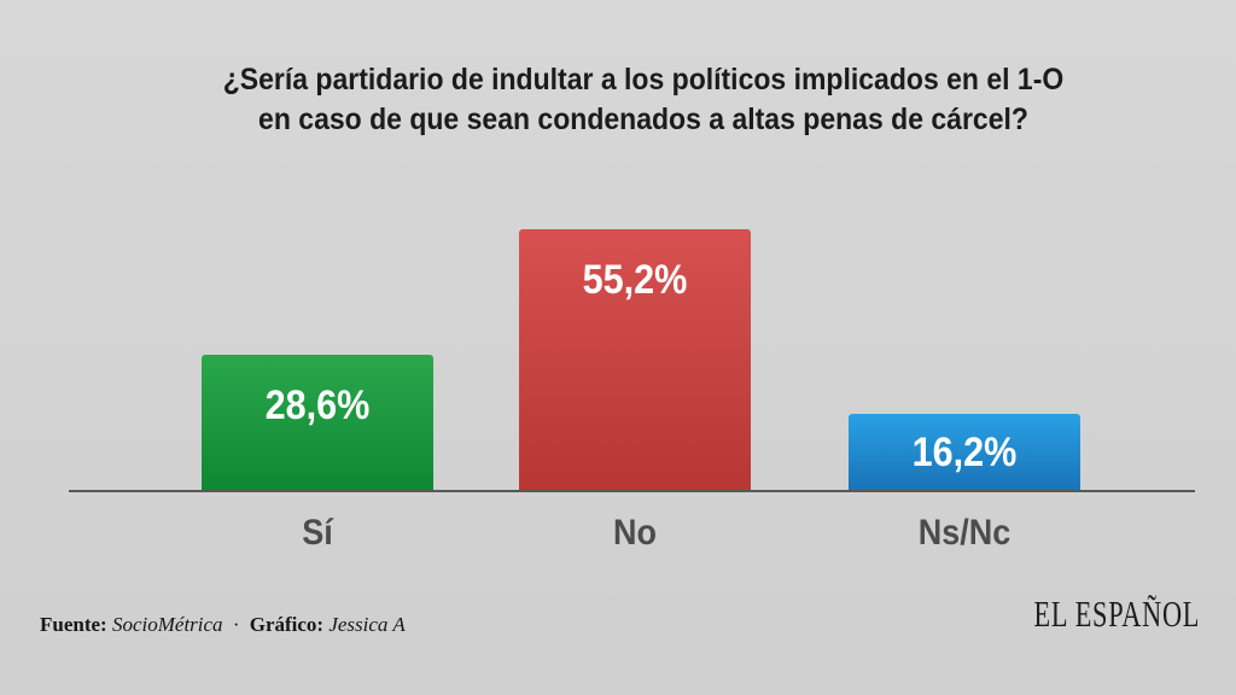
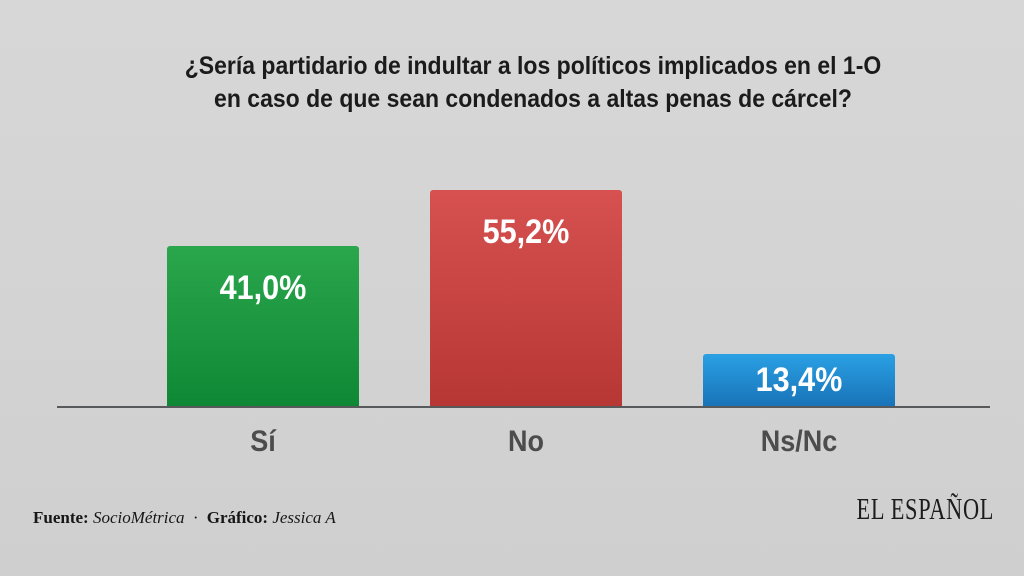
Sí: 28,6% -> 41,0%
Ns/Nc: 16,2% -> 13,4%
